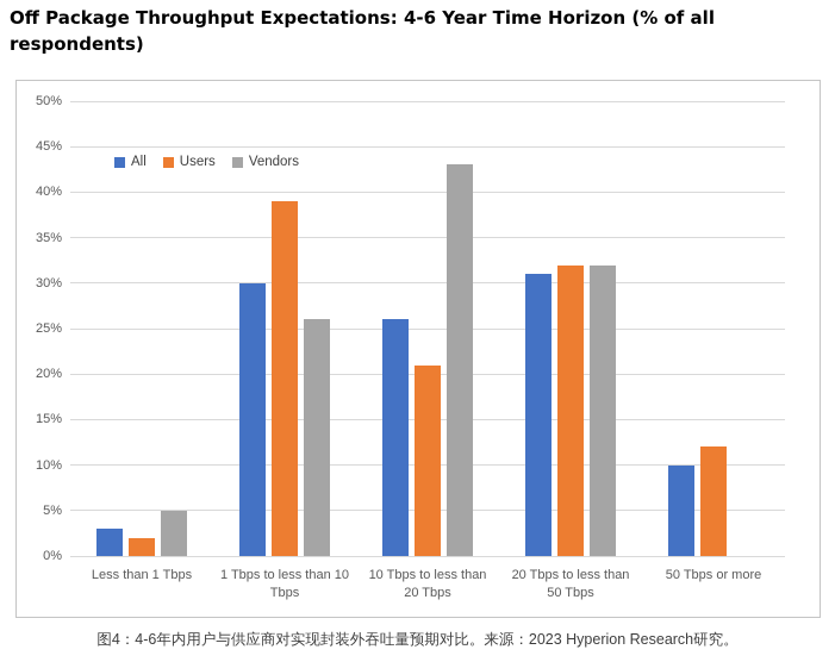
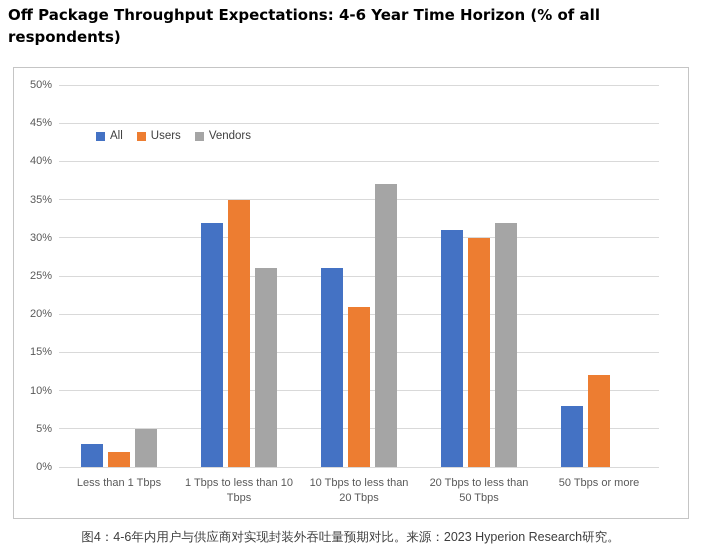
All/1 Tbps to less than 10 Tbps: 30% -> 32%
Users/1 Tbps to less than 10 Tbps: 39% -> 35%
Vendors/10 Tbps to less than 20 Tbps: 43% -> 37%
Users/20 Tbps to less than 50 Tbps: 32% -> 30%
All/50 Tbps or more: 10% -> 8%
